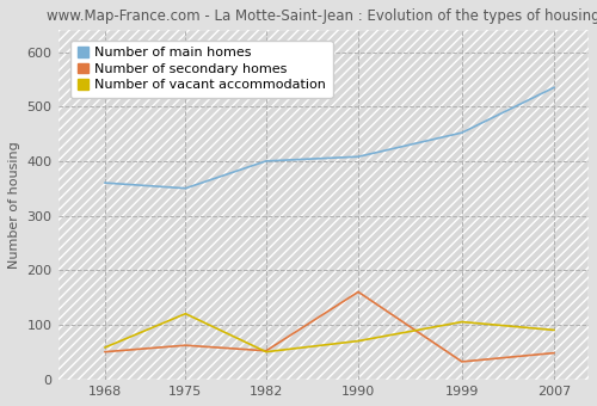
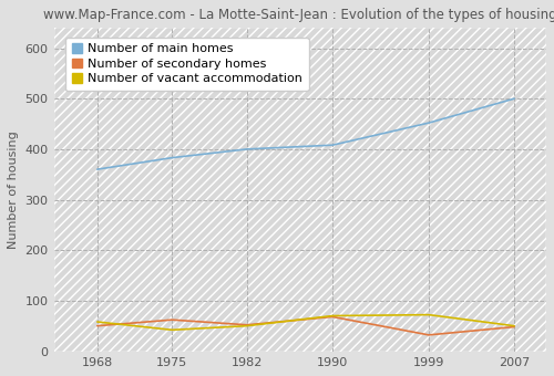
Number of main homes/1975: 350 -> 383
Number of vacant accommodation/1975: 120 -> 42
Number of secondary homes/1990: 160 -> 68
Number of vacant accommodation/1999: 105 -> 72
Number of main homes/2007: 535 -> 500
Number of vacant accommodation/2007: 90 -> 50
